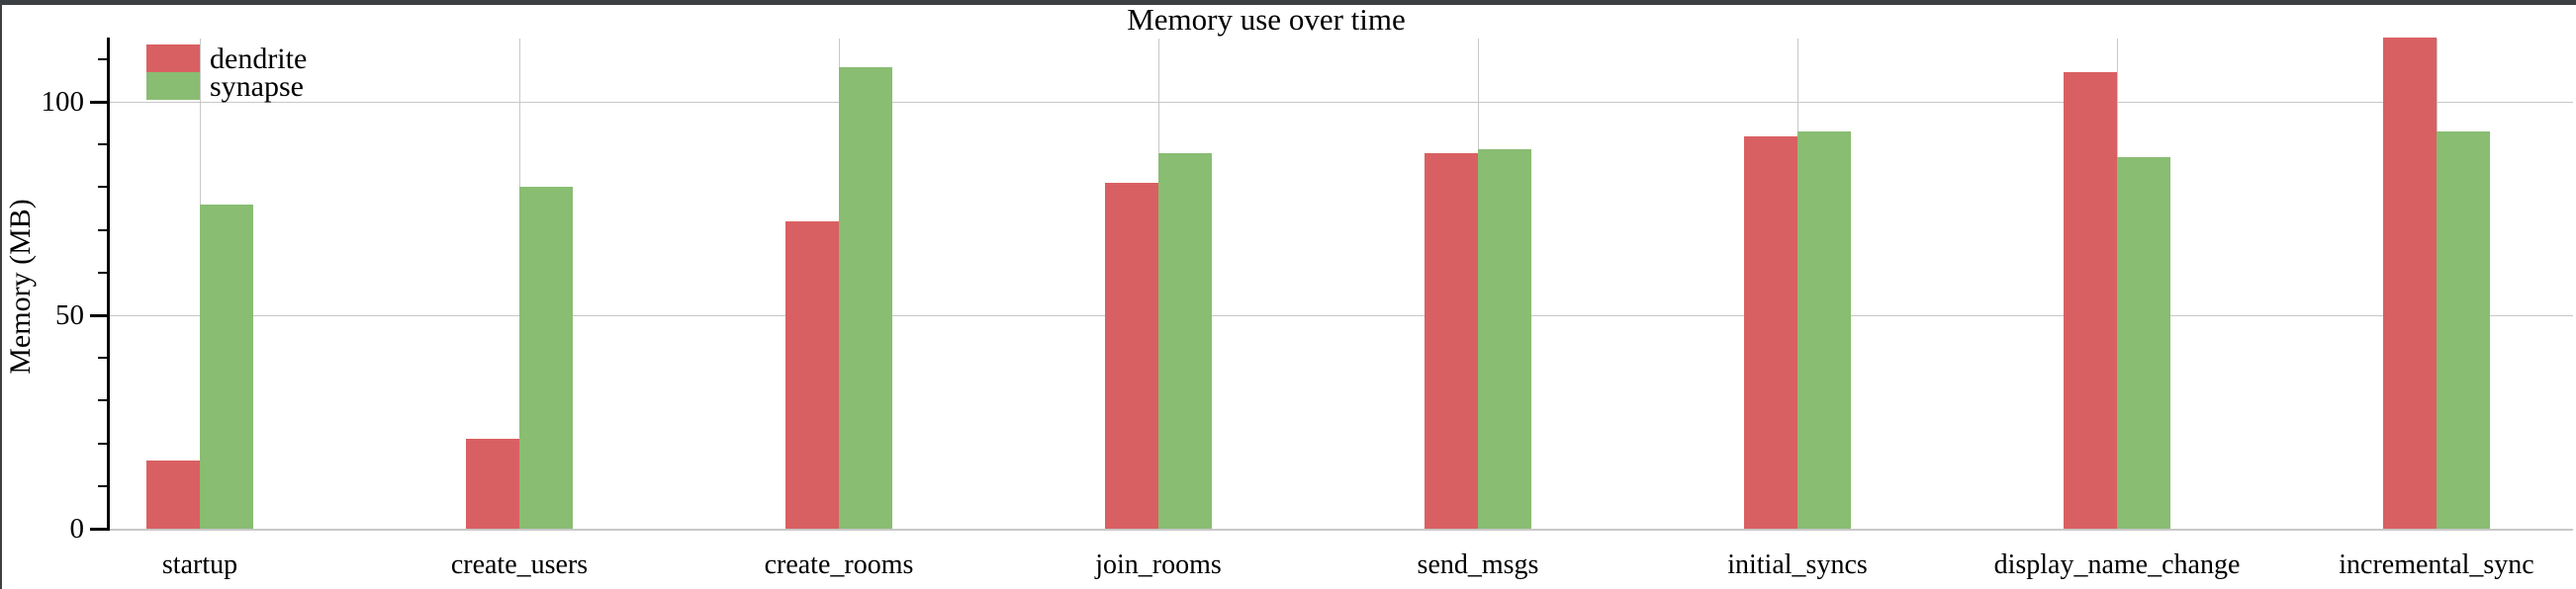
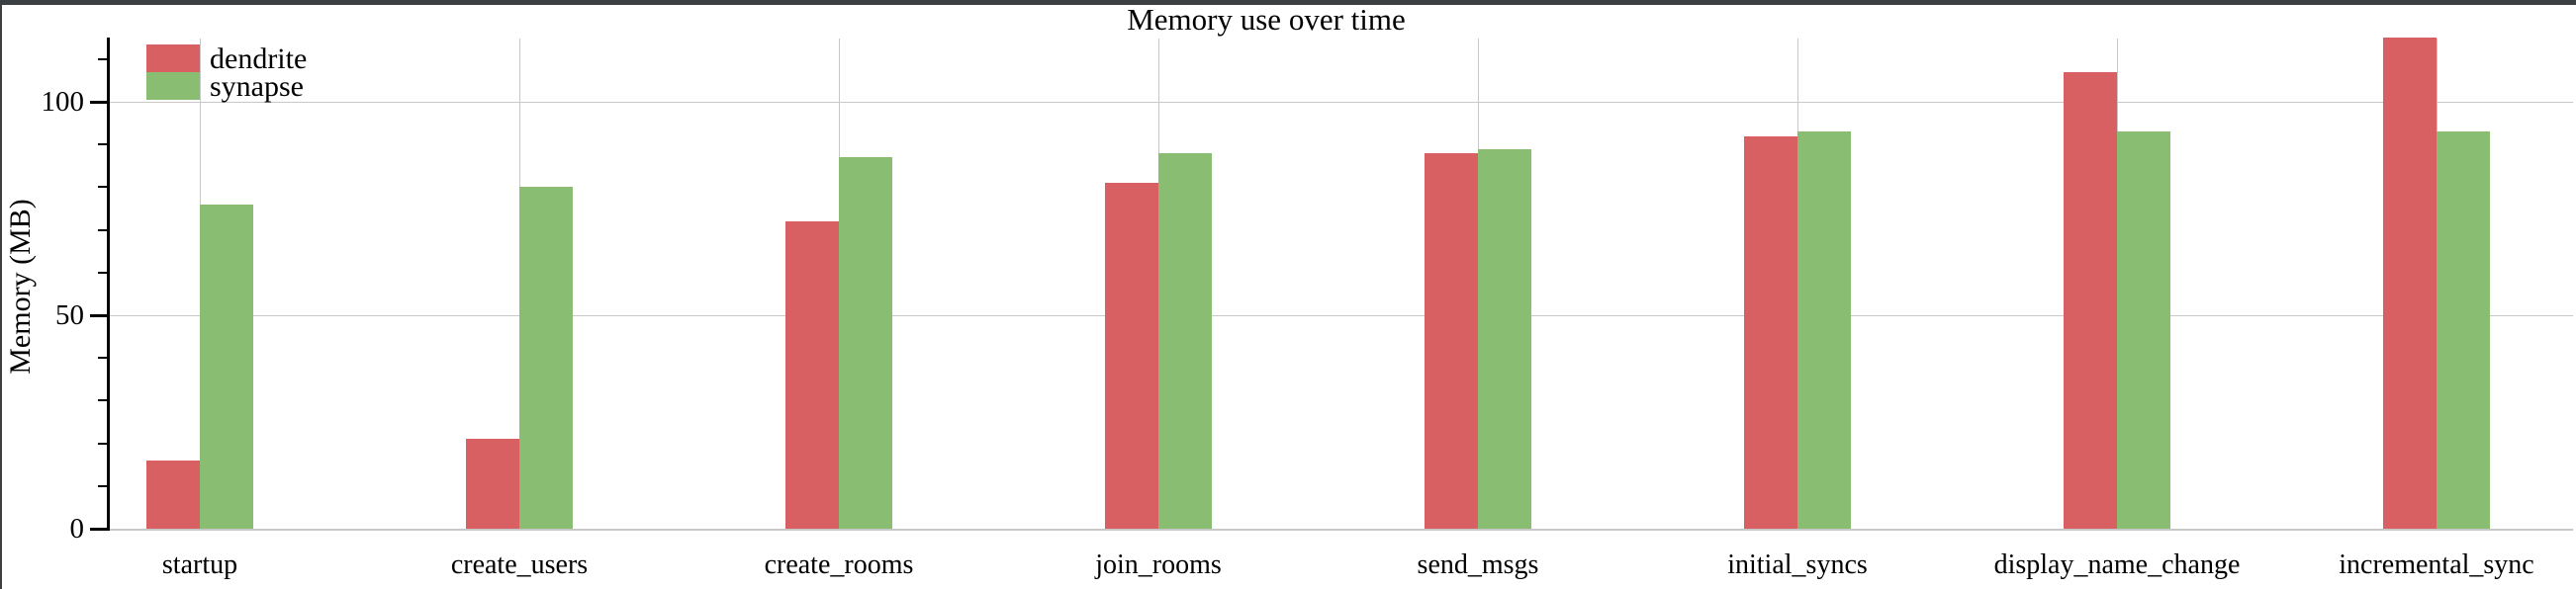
synapse/create_rooms: 108 -> 87
synapse/display_name_change: 87 -> 93
